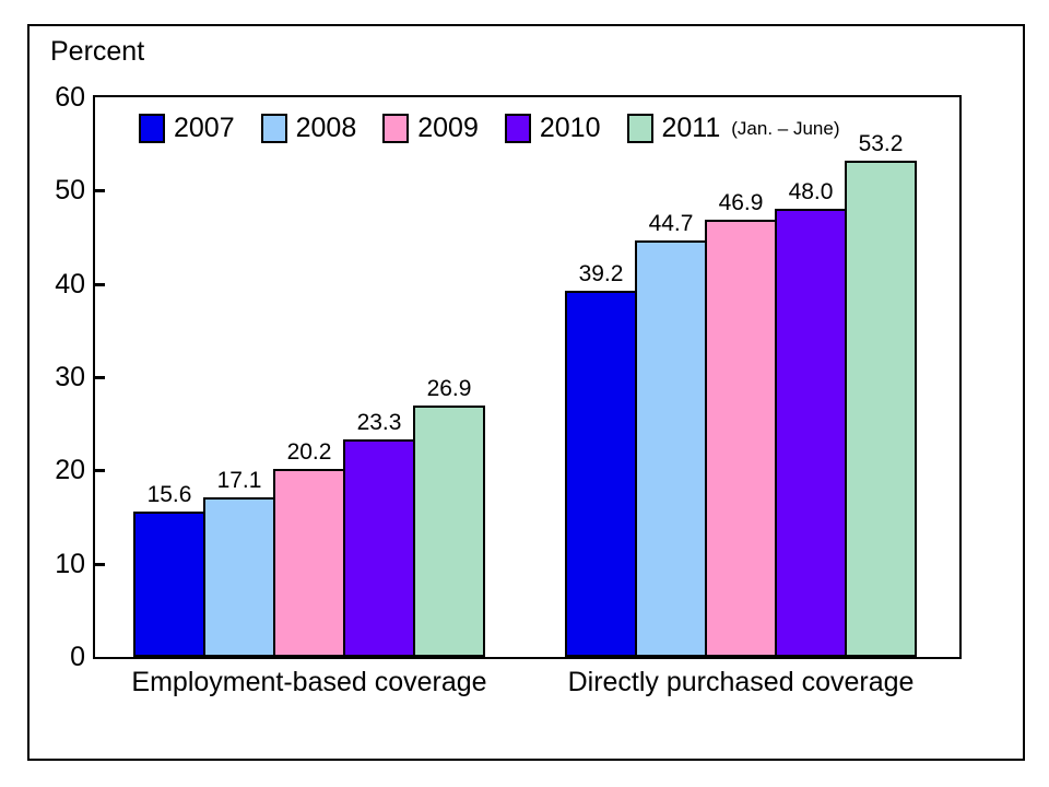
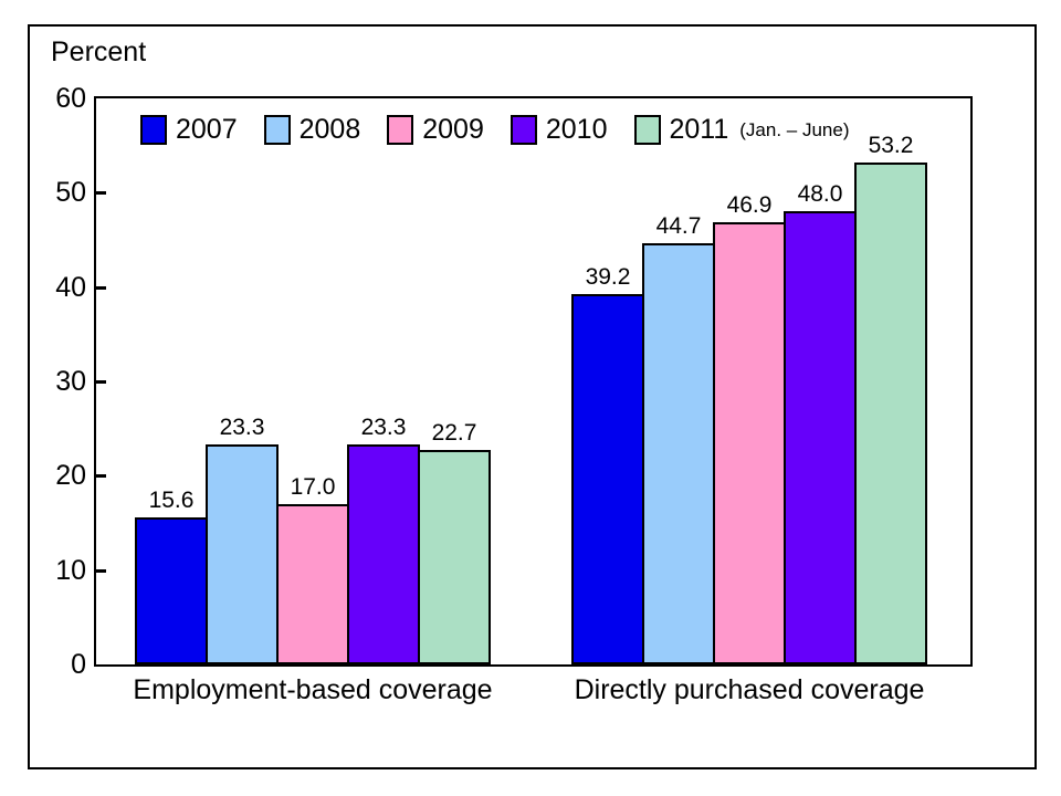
2008/Employment-based coverage: 17.1 -> 23.3
2009/Employment-based coverage: 20.2 -> 17.0
2011/Employment-based coverage: 26.9 -> 22.7
